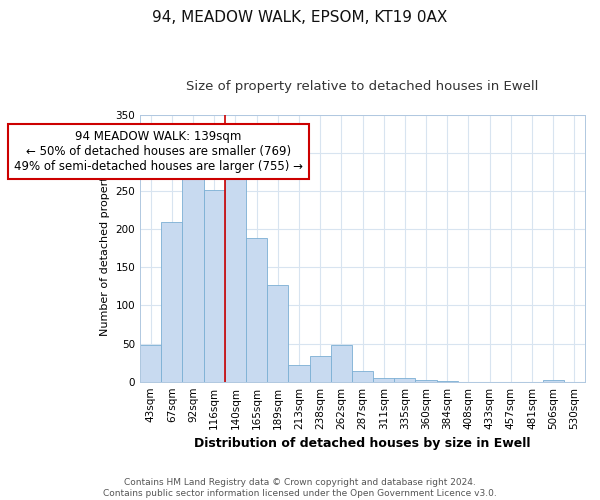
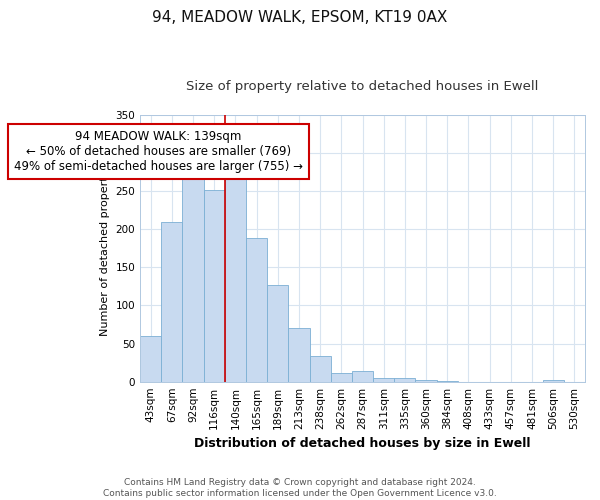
43sqm: 48 -> 60
213sqm: 22 -> 70
262sqm: 48 -> 11
